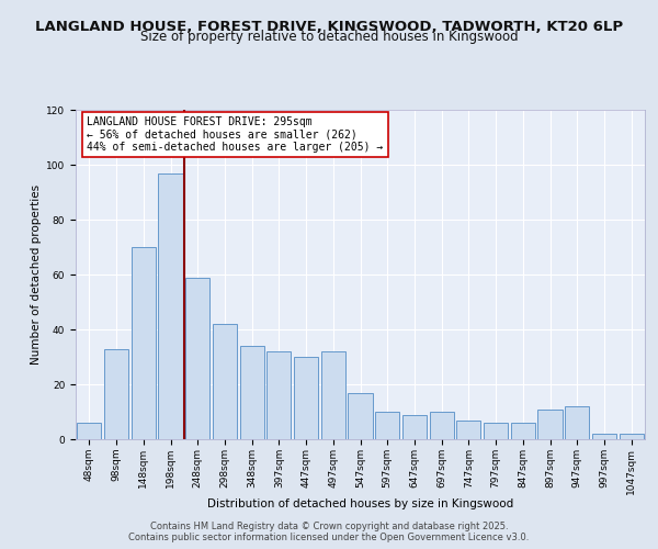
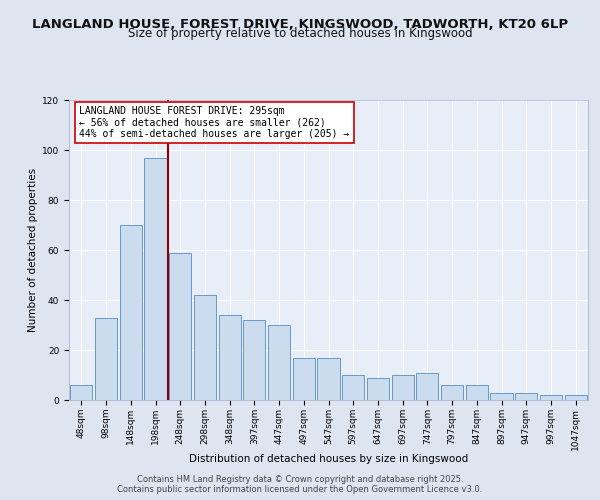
497sqm: 32 -> 17
747sqm: 7 -> 11
897sqm: 11 -> 3
947sqm: 12 -> 3
